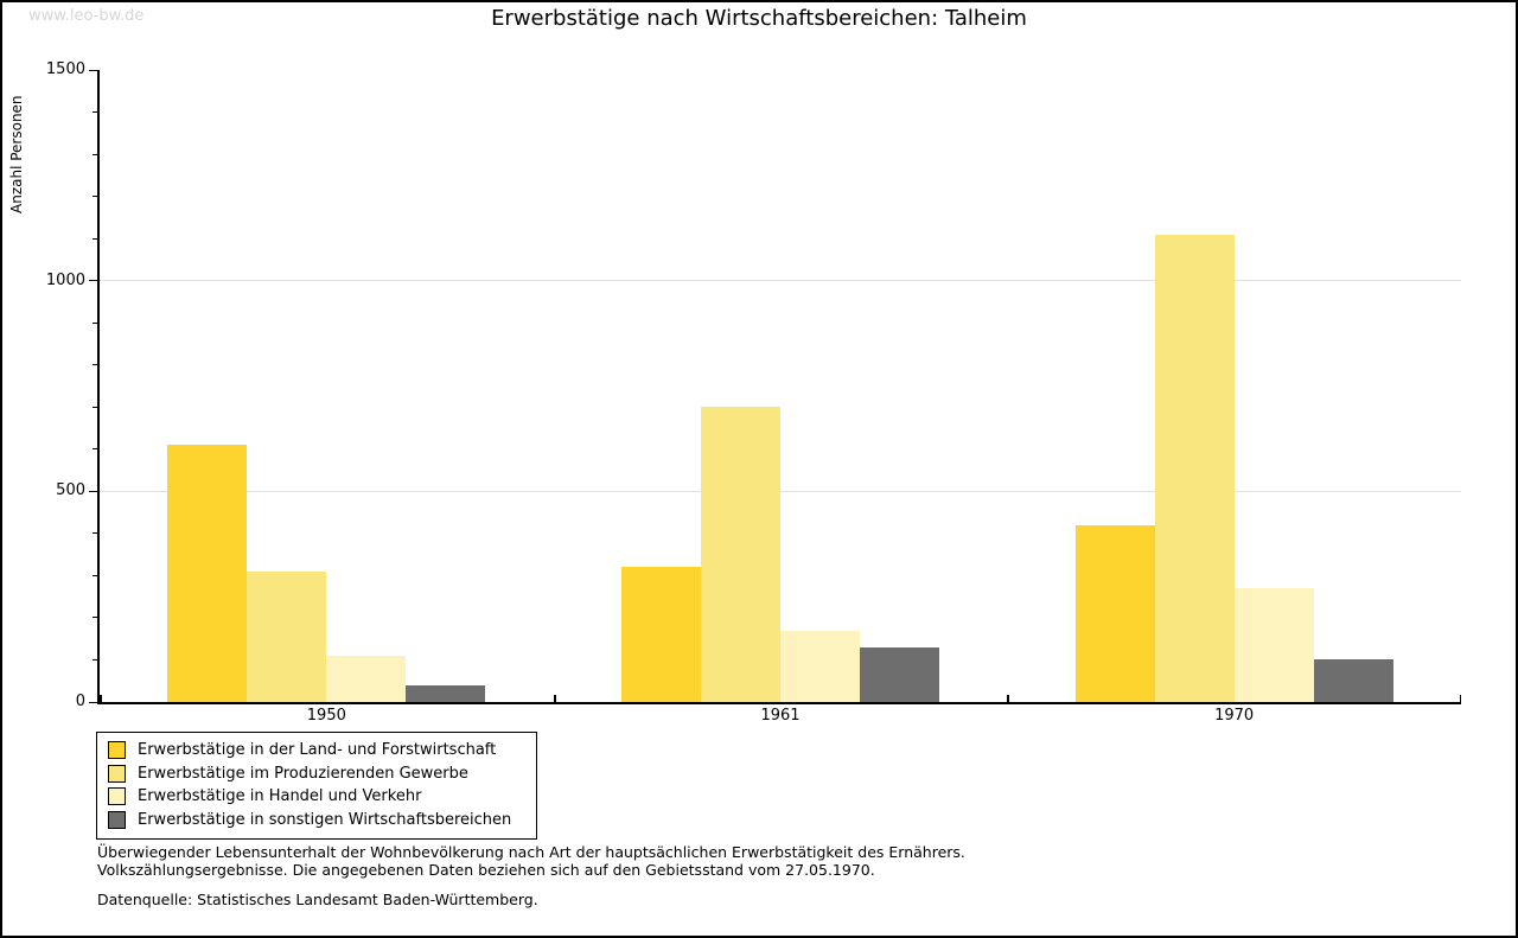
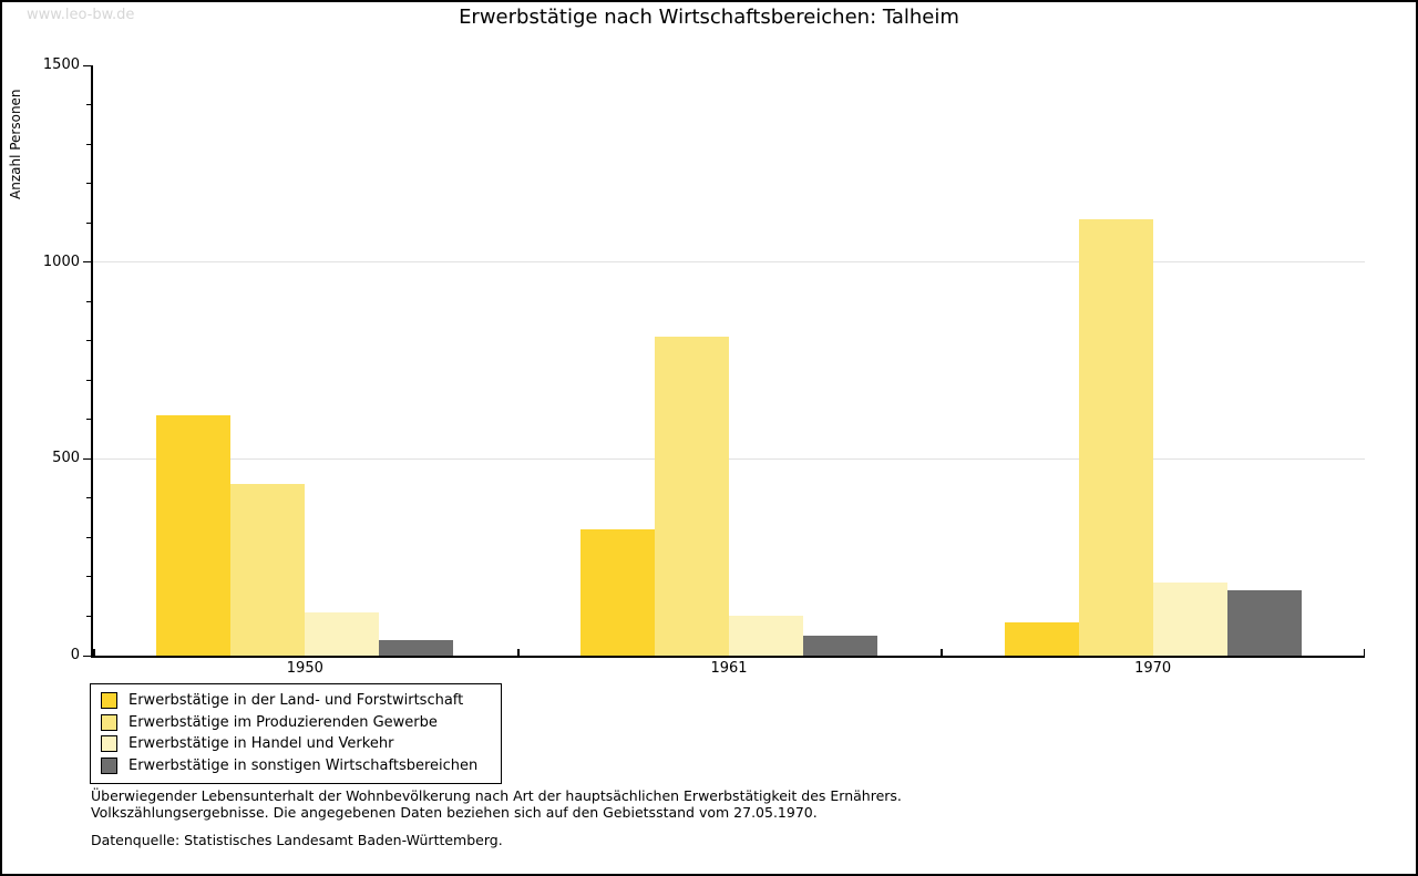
Erwerbstätige im Produzierenden Gewerbe/1950: 310 -> 440
Erwerbstätige im Produzierenden Gewerbe/1961: 700 -> 810
Erwerbstätige in Handel und Verkehr/1961: 170 -> 100
Erwerbstätige in sonstigen Wirtschaftsbereichen/1961: 130 -> 50
Erwerbstätige in der Land- und Forstwirtschaft/1970: 420 -> 80
Erwerbstätige in Handel und Verkehr/1970: 270 -> 180
Erwerbstätige in sonstigen Wirtschaftsbereichen/1970: 100 -> 160
